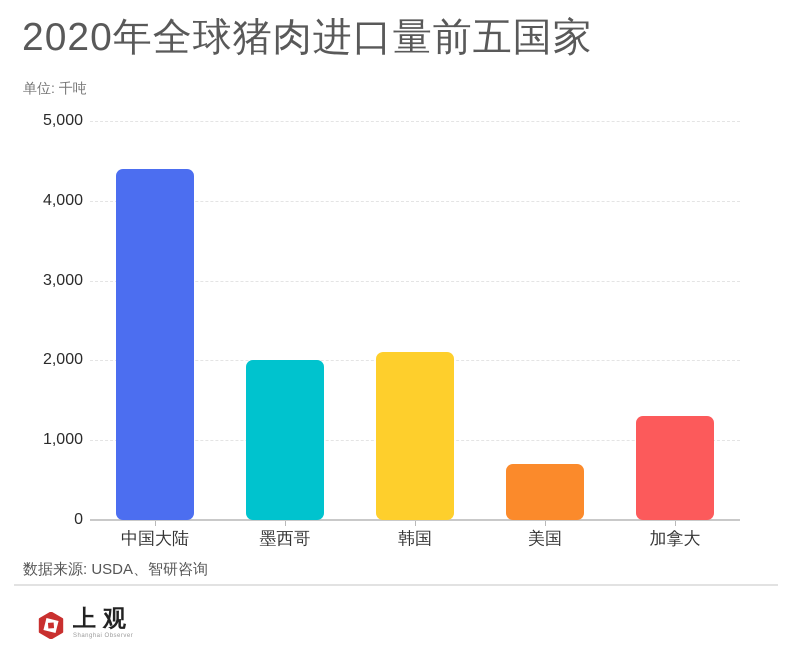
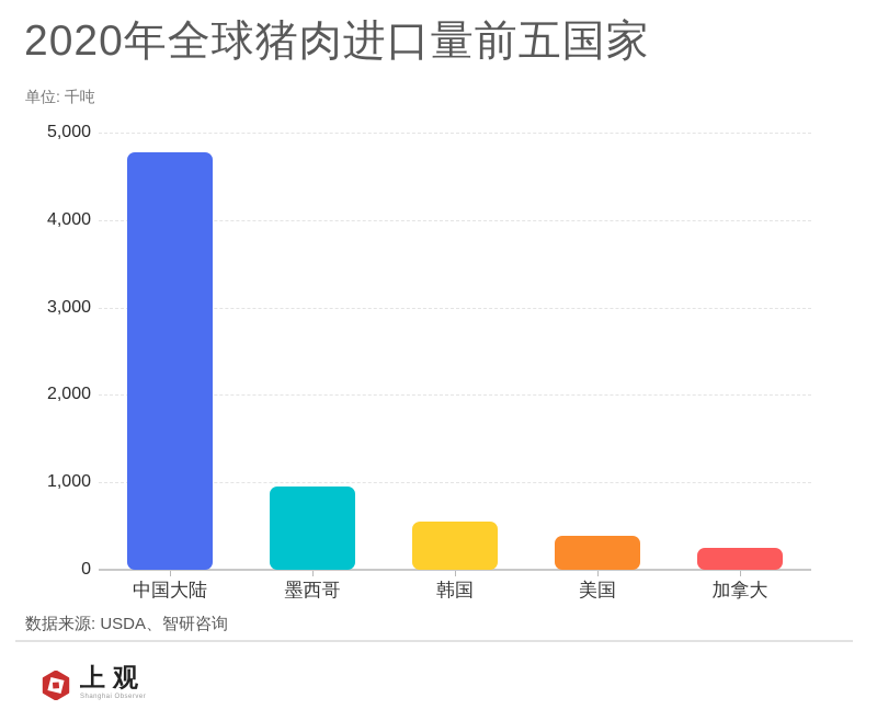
中国大陆: 4400 -> 4800
墨西哥: 2000 -> 1000
韩国: 2100 -> 600
美国: 700 -> 400
加拿大: 1300 -> 200
